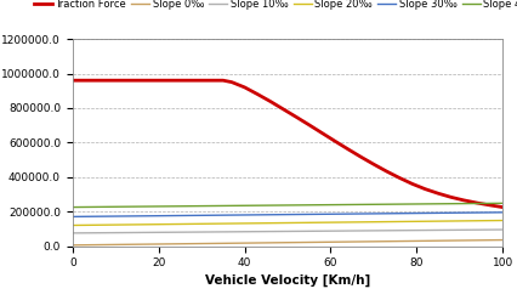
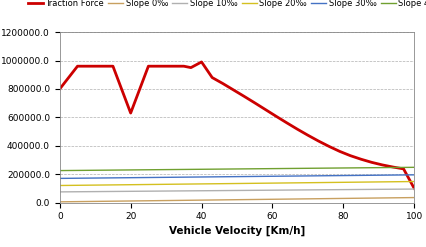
0: 960000 -> 800000
20: 960000 -> 630000
40: 920000 -> 990000
100: 220000 -> 100000
